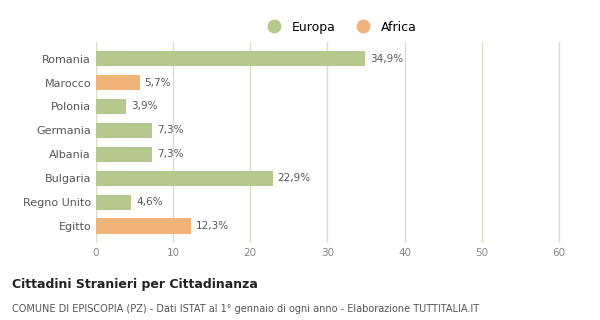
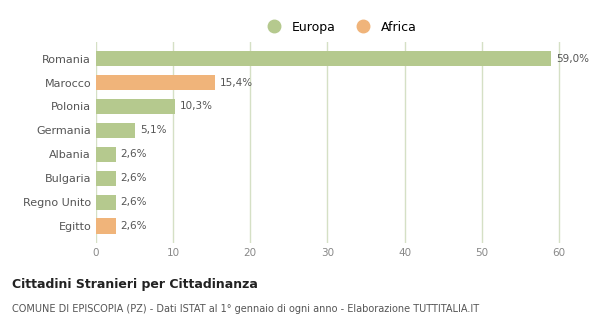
Romania: 34,9% -> 59,0%
Marocco: 5,7% -> 15,4%
Polonia: 3,9% -> 10,3%
Germania: 7,3% -> 5,1%
Albania: 7,3% -> 2,6%
Bulgaria: 22,9% -> 2,6%
Regno Unito: 4,6% -> 2,6%
Egitto: 12,3% -> 2,6%
